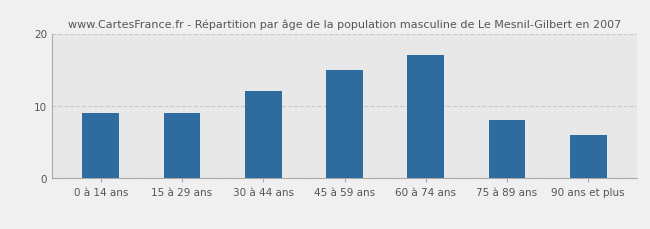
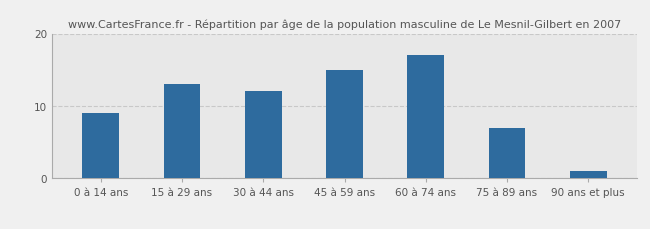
15 à 29 ans: 9 -> 13
75 à 89 ans: 8 -> 7
90 ans et plus: 6 -> 1
